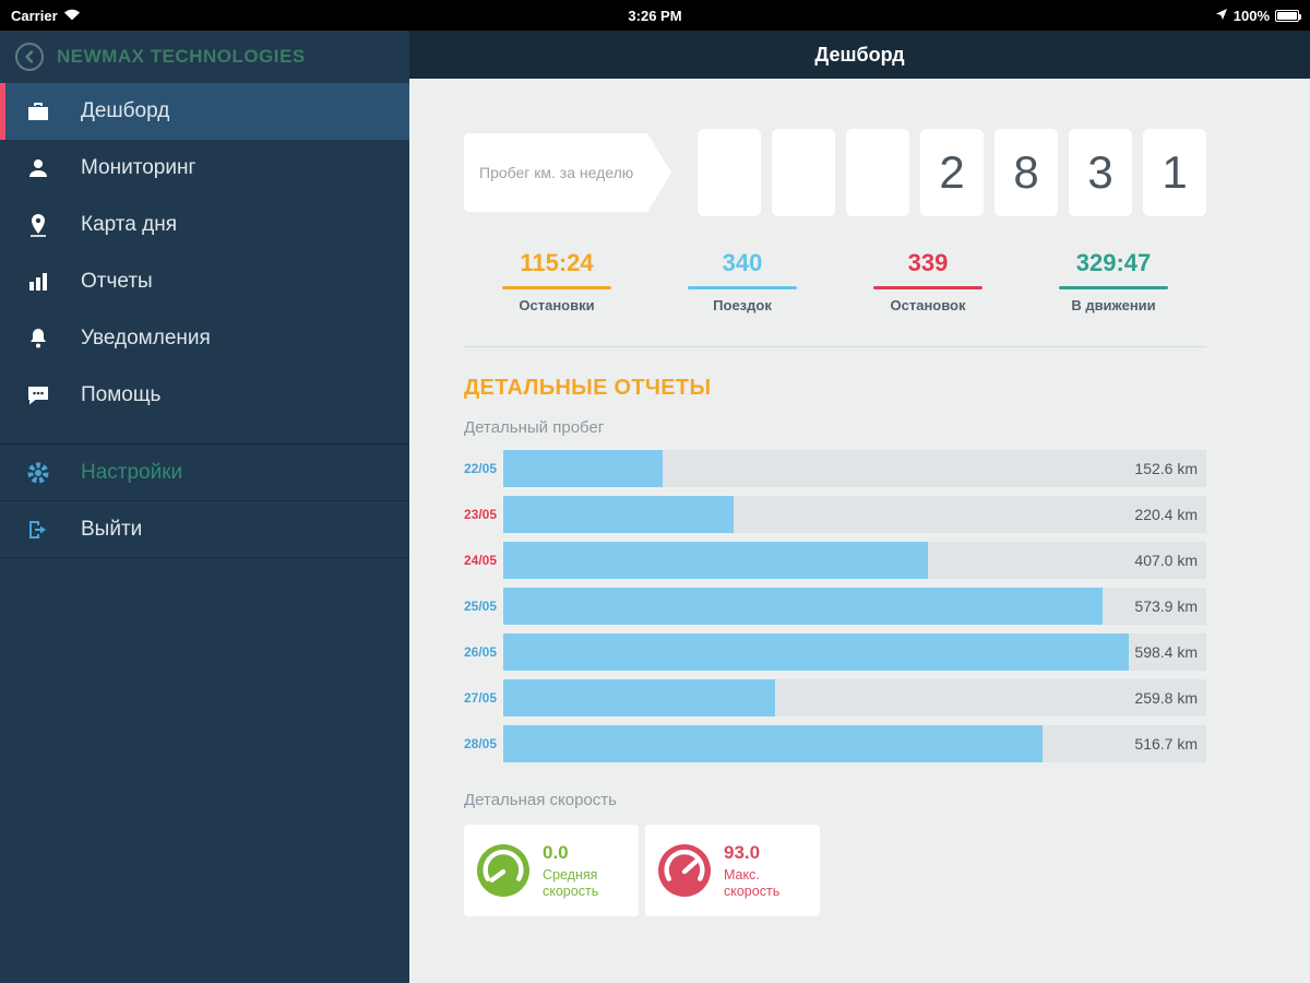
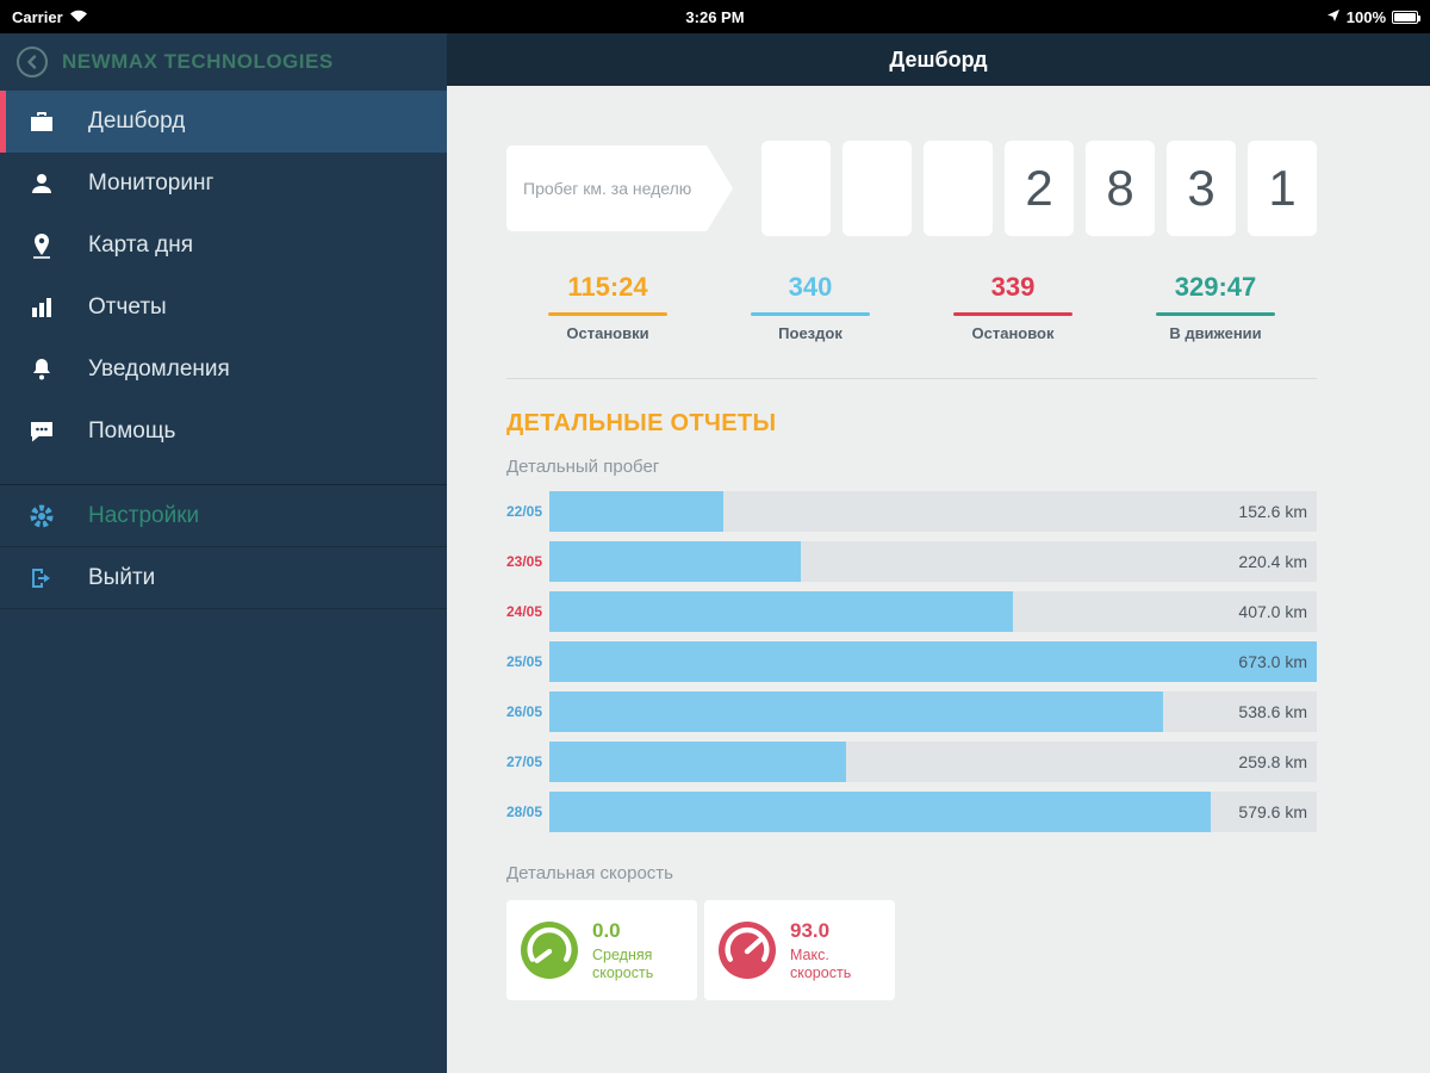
25/05: 573.9 -> 673.0
26/05: 598.4 -> 538.6
28/05: 516.7 -> 579.6
